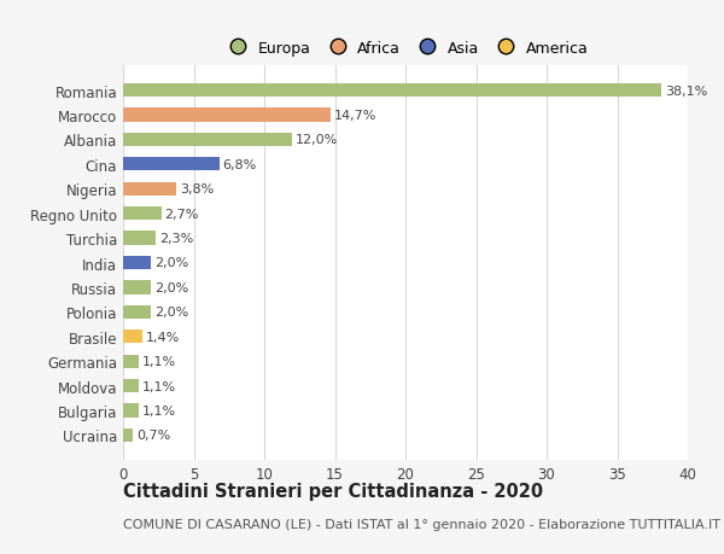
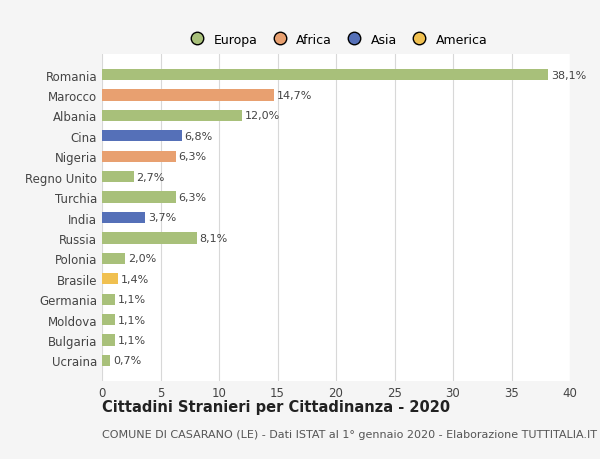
Nigeria: 3,8% -> 6,3%
Turchia: 2,3% -> 6,3%
India: 2,0% -> 3,7%
Russia: 2,0% -> 8,1%
